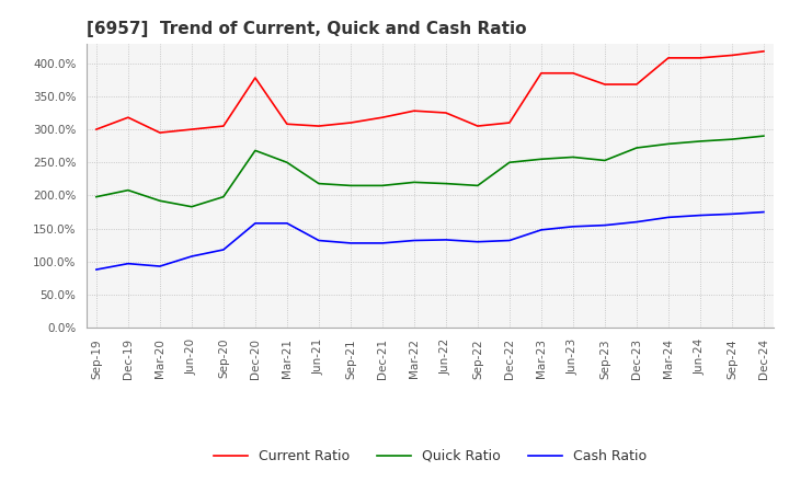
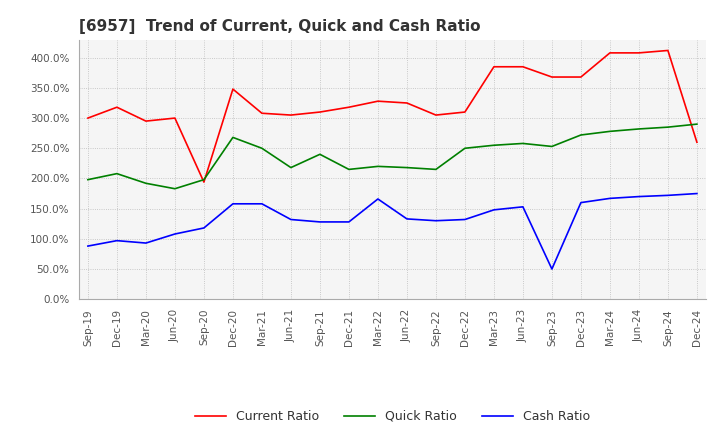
Current Ratio/Sep-20: 305% -> 194%
Current Ratio/Dec-20: 378% -> 348%
Quick Ratio/Sep-21: 215% -> 240%
Cash Ratio/Mar-22: 132% -> 166%
Cash Ratio/Sep-23: 155% -> 50%
Current Ratio/Dec-24: 418% -> 260%
